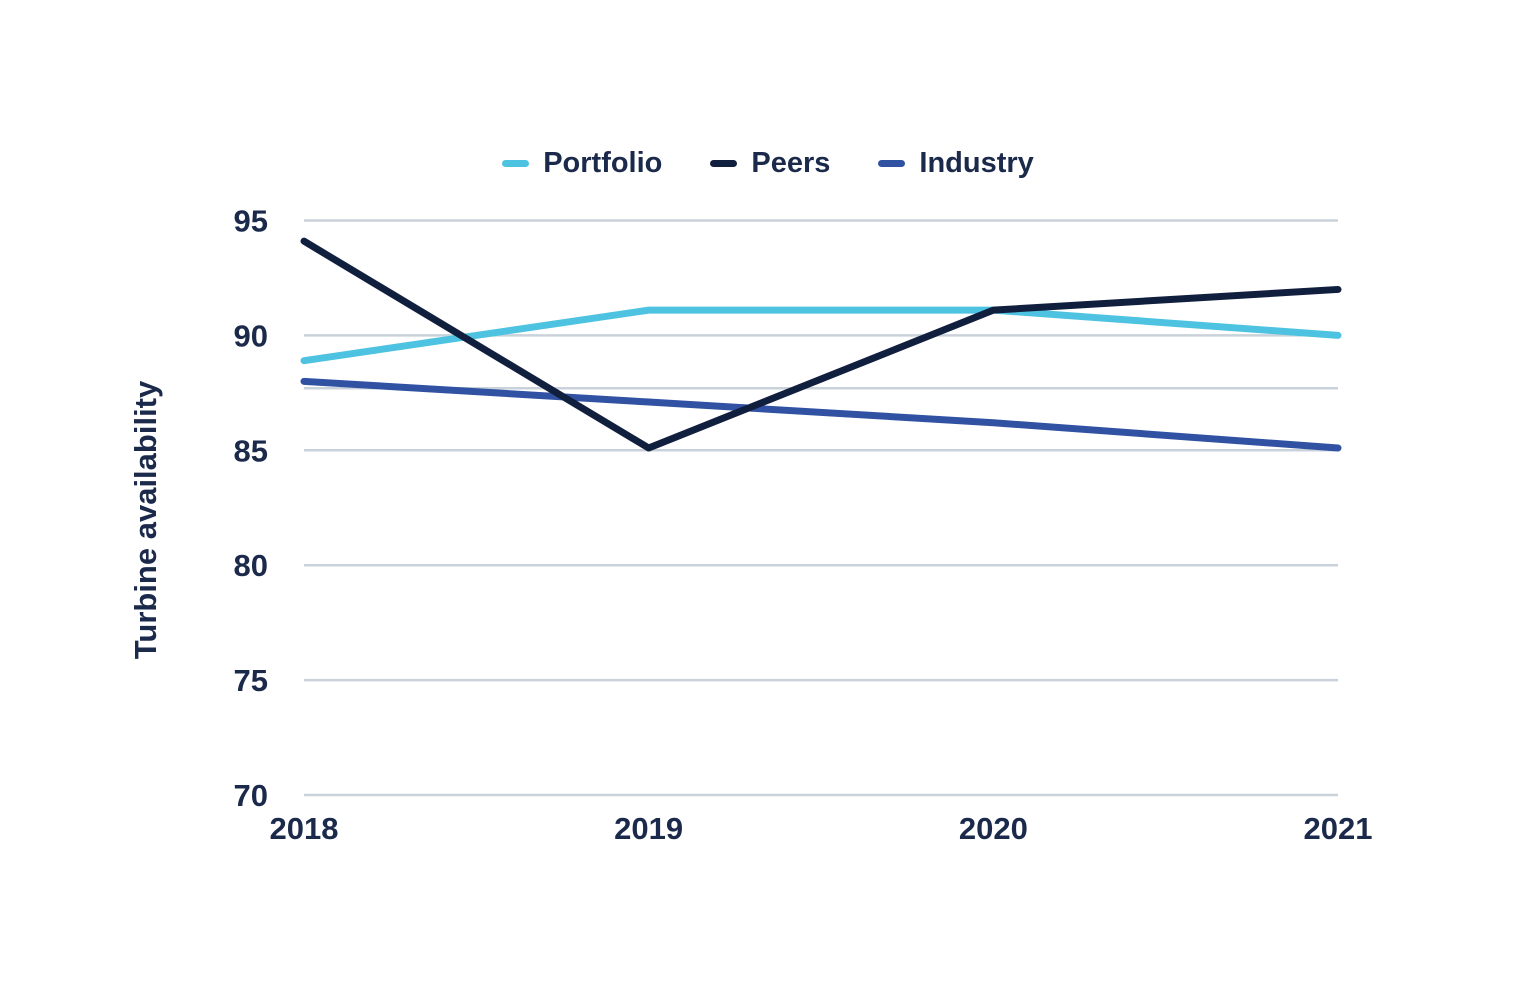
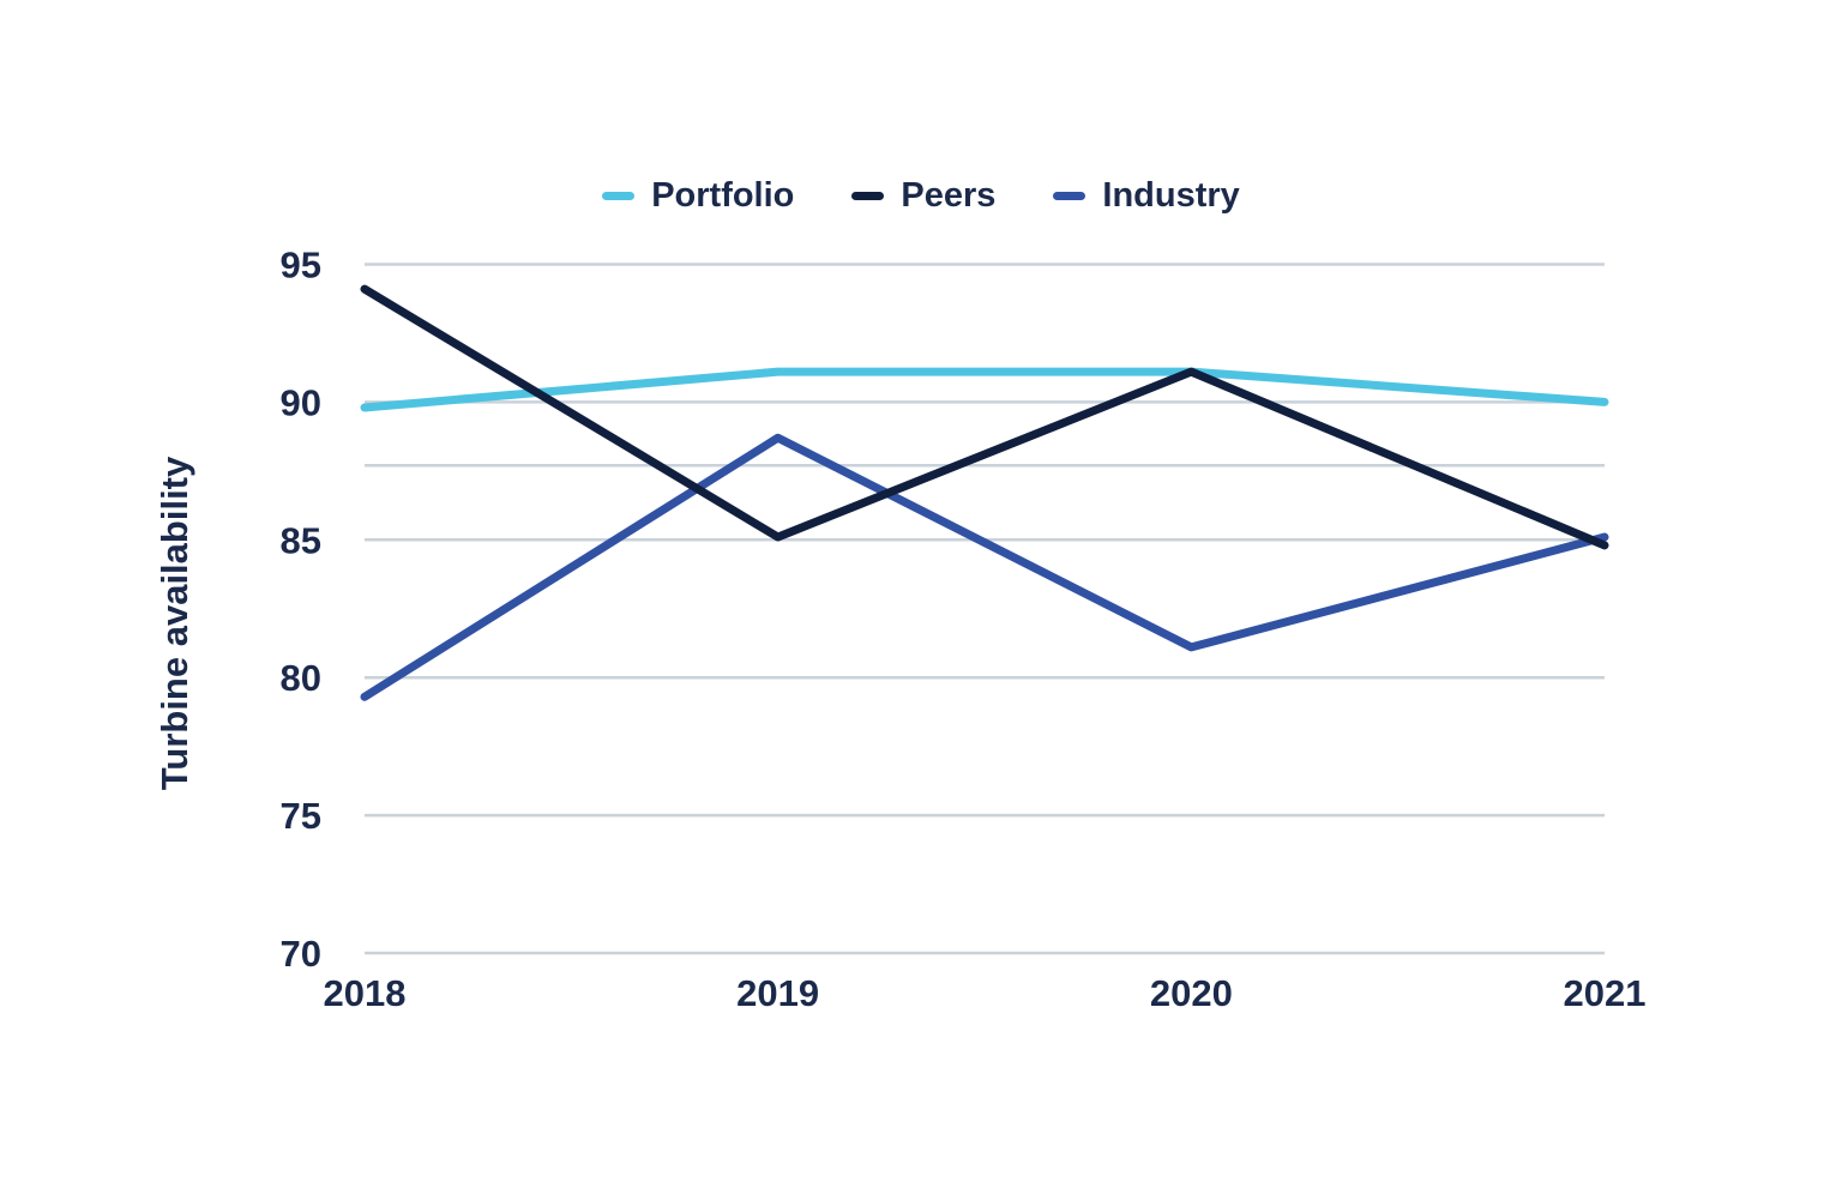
Portfolio/2018: 88.9 -> 89.8
Industry/2018: 88.0 -> 79.3
Industry/2019: 87.1 -> 88.7
Industry/2020: 86.2 -> 81.1
Peers/2021: 92.0 -> 84.8
